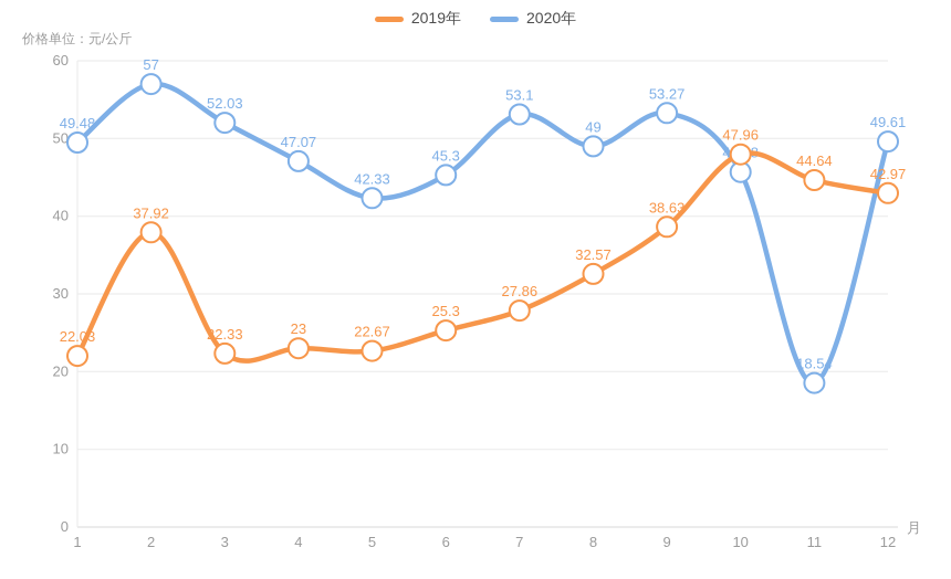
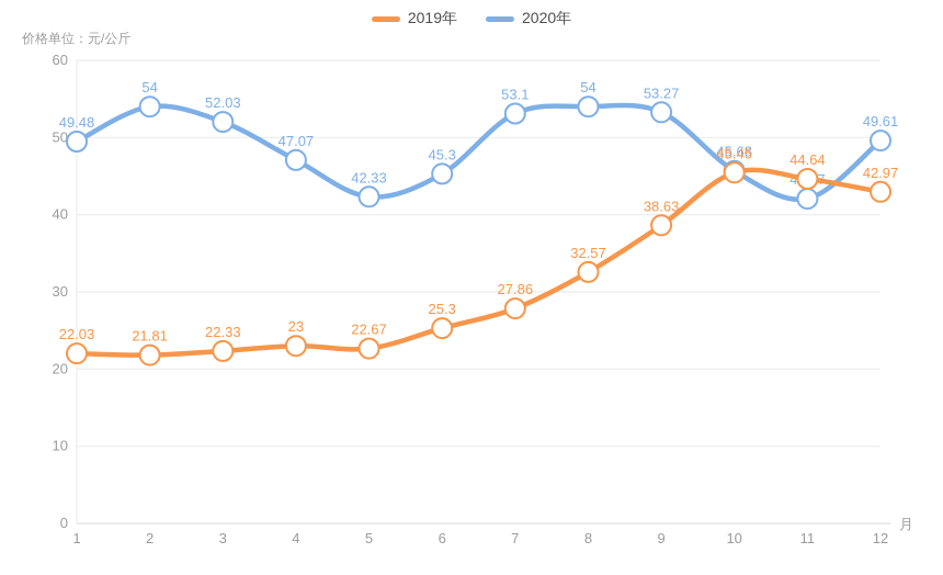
2019年/2: 37.92 -> 21.81
2020年/2: 57 -> 54
2020年/8: 49 -> 54
2019年/10: 47.96 -> 45.45
2020年/11: 18.54 -> 42.07
